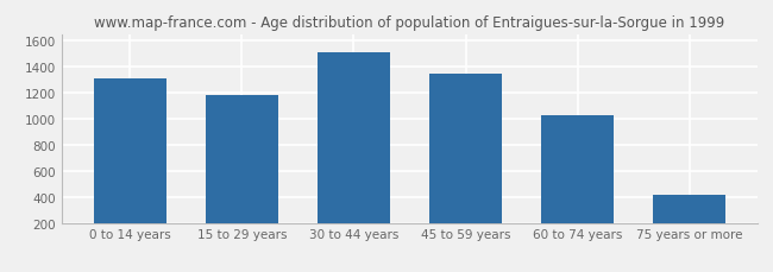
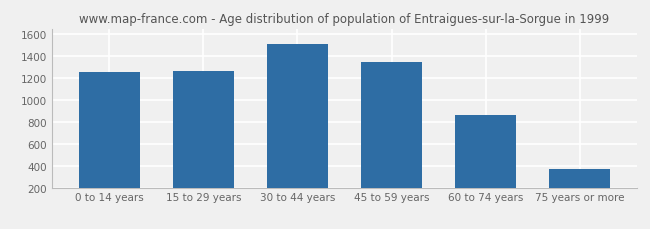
0 to 14 years: 1310 -> 1260
15 to 29 years: 1180 -> 1260
60 to 74 years: 1030 -> 860
75 years or more: 420 -> 370
